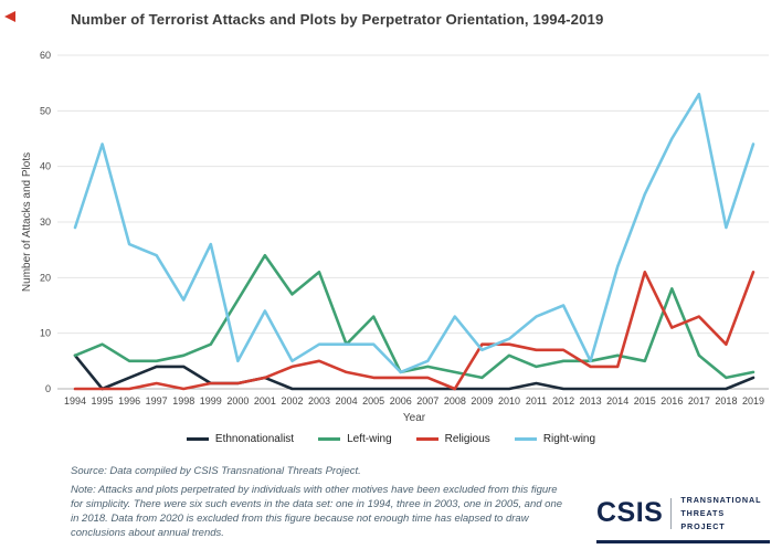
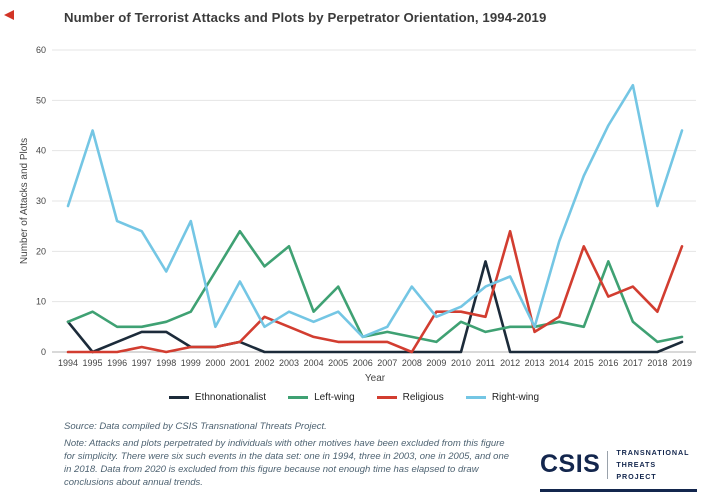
Religious/2002: 4 -> 7
Right-wing/2004: 8 -> 6
Ethnonationalist/2011: 1 -> 18
Religious/2012: 7 -> 24
Religious/2014: 4 -> 7
